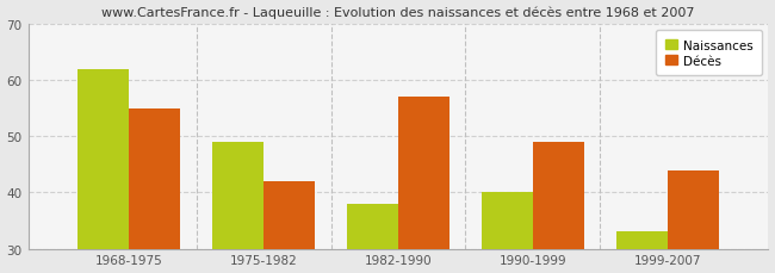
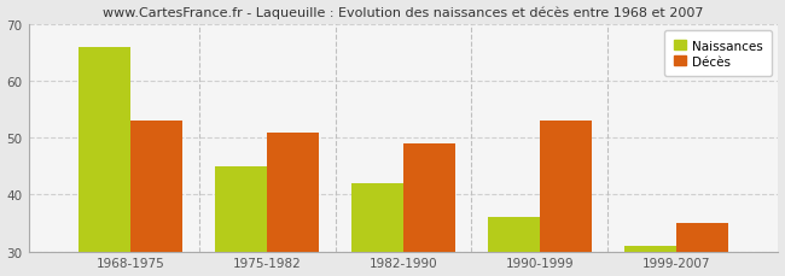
Naissances/1968-1975: 62 -> 66
Décès/1968-1975: 55 -> 53
Naissances/1975-1982: 49 -> 45
Décès/1975-1982: 42 -> 51
Naissances/1982-1990: 38 -> 42
Décès/1982-1990: 57 -> 49
Naissances/1990-1999: 40 -> 36
Décès/1990-1999: 49 -> 53
Naissances/1999-2007: 33 -> 31
Décès/1999-2007: 44 -> 35
